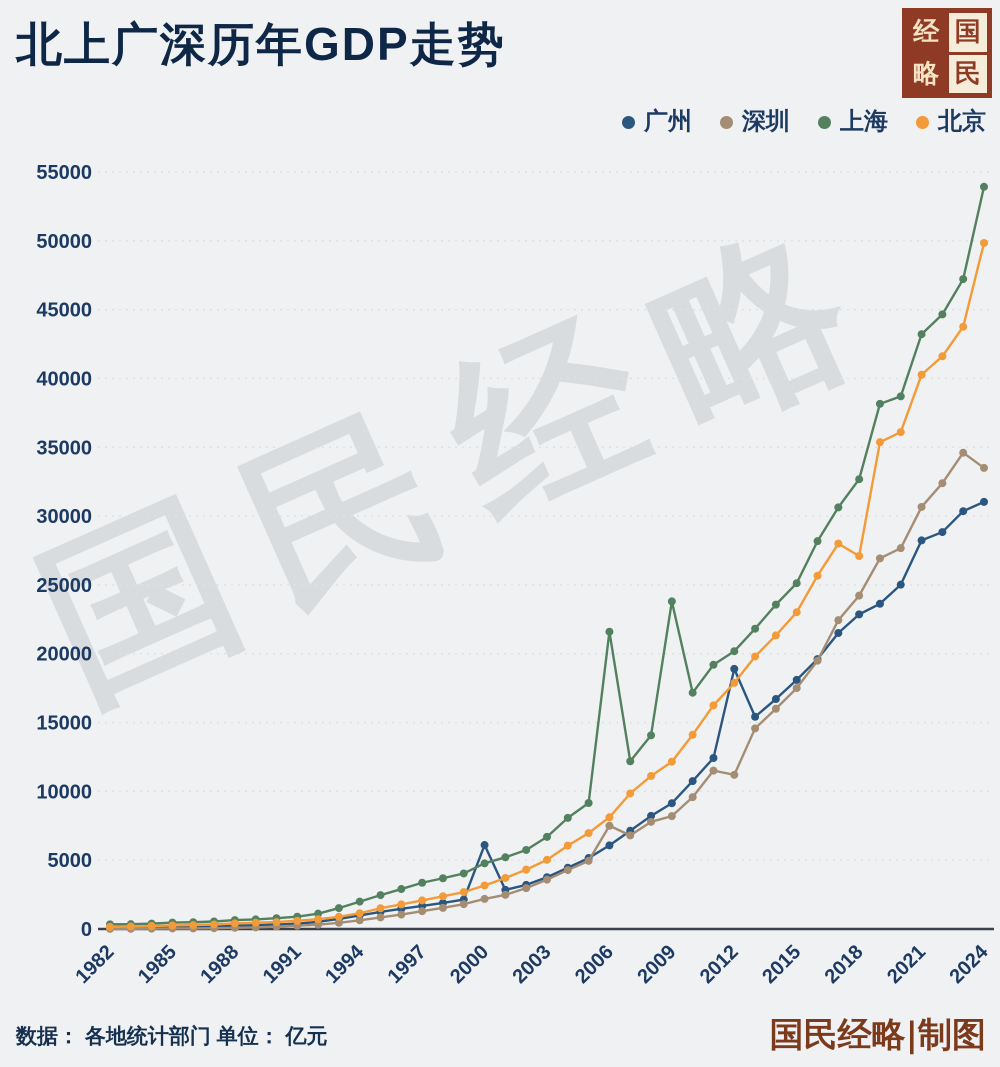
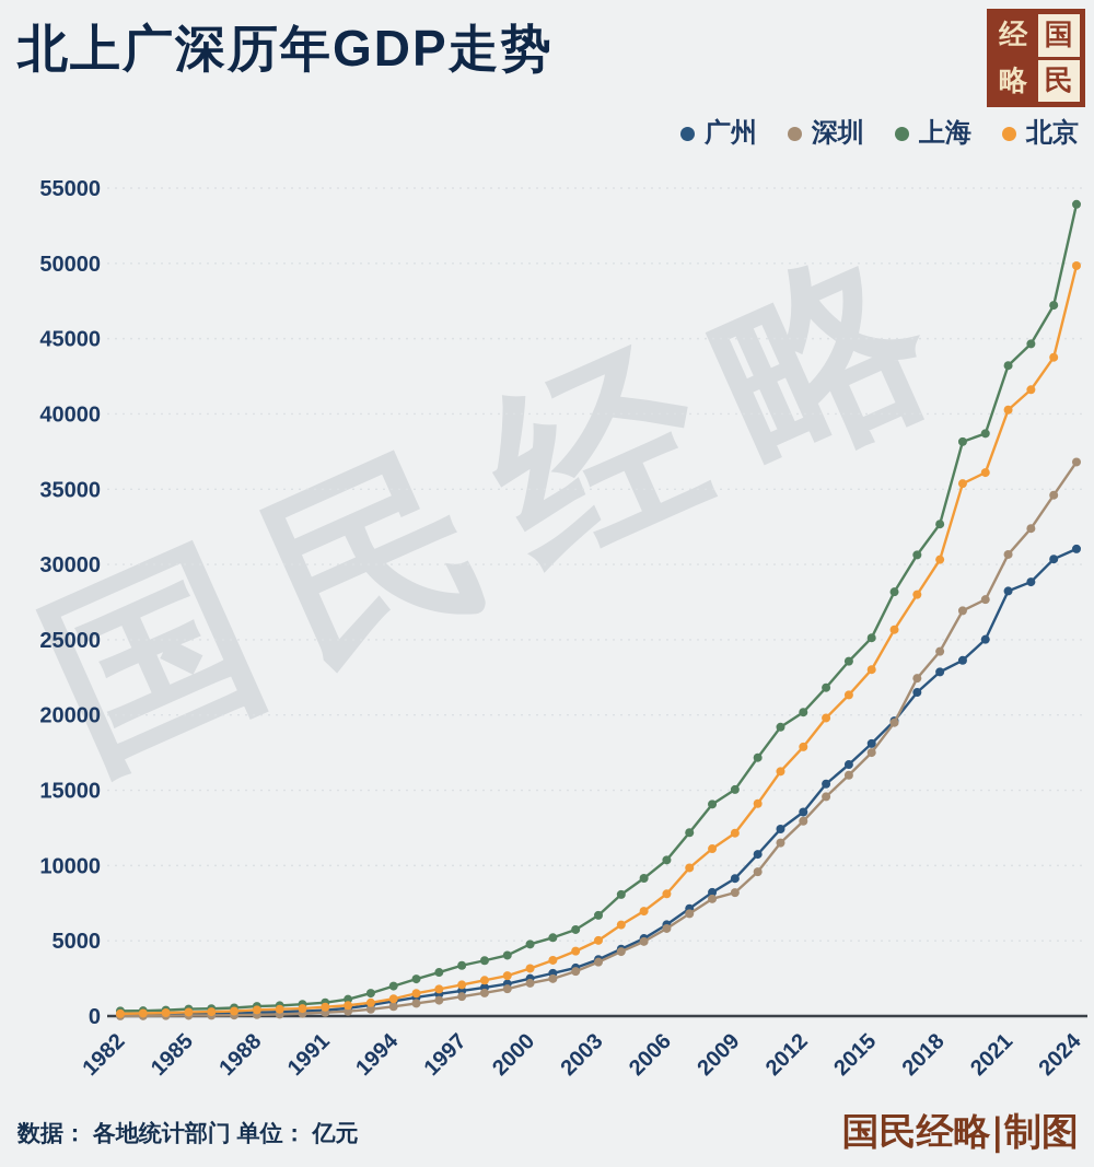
广州/2000: 6100 -> 2500
深圳/2006: 7500 -> 5800
上海/2006: 21600 -> 10400
上海/2009: 23800 -> 15000
广州/2012: 18900 -> 13600
深圳/2012: 11200 -> 13000
北京/2018: 27100 -> 30300
深圳/2024: 33500 -> 36800
